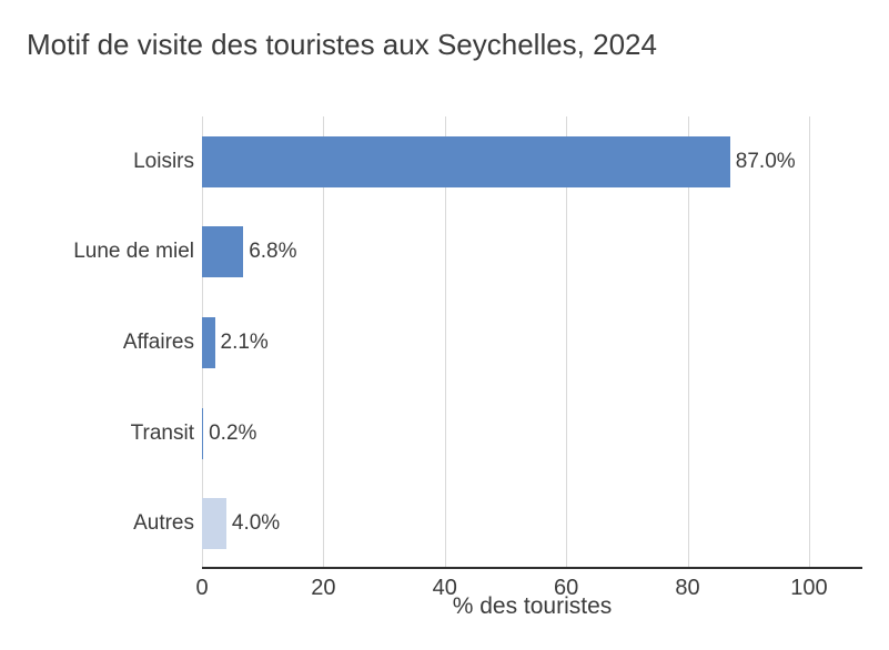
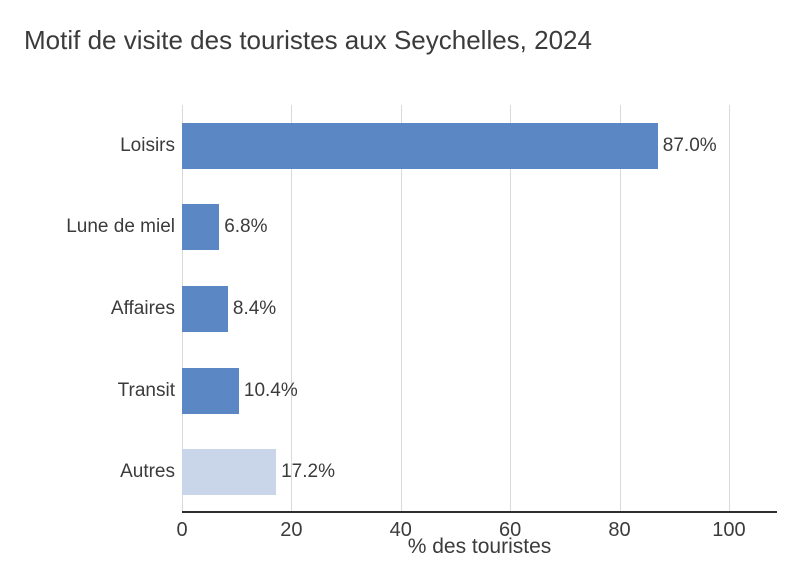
Affaires: 2.1% -> 8.4%
Transit: 0.2% -> 10.4%
Autres: 4.0% -> 17.2%
